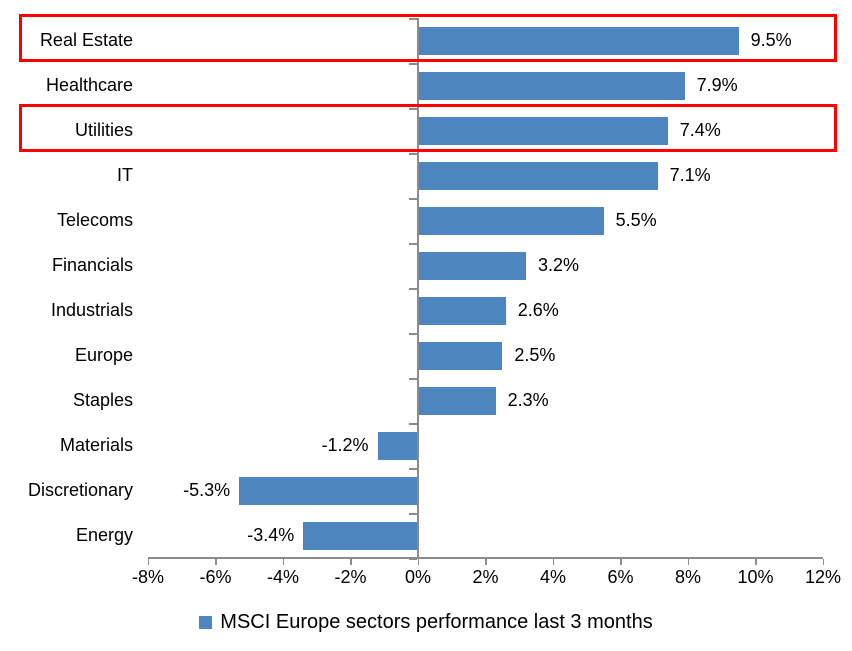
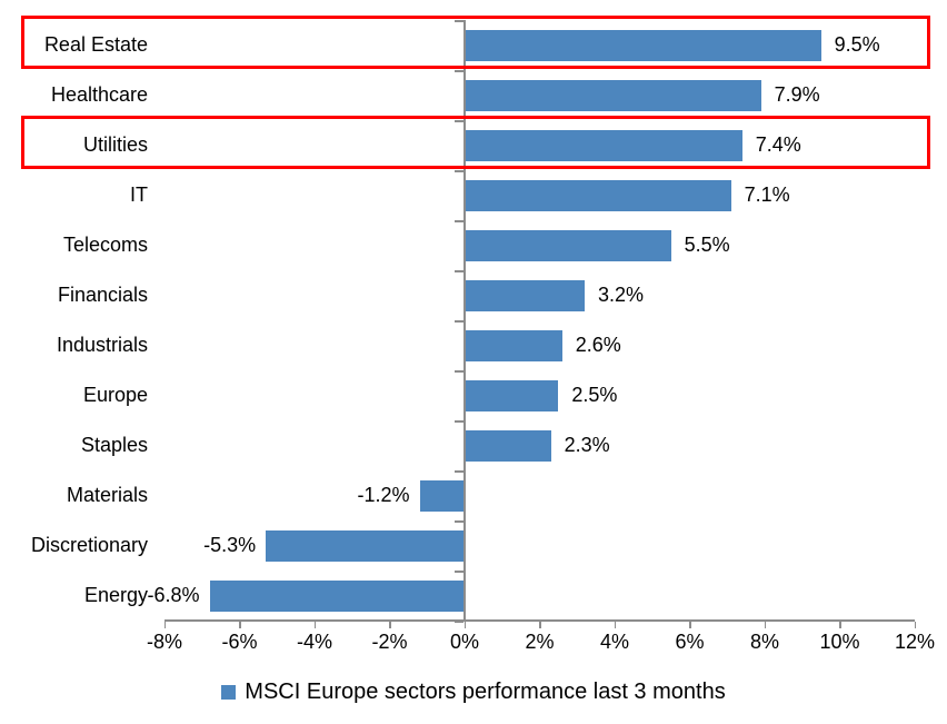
Energy: -3.4% -> -6.8%
